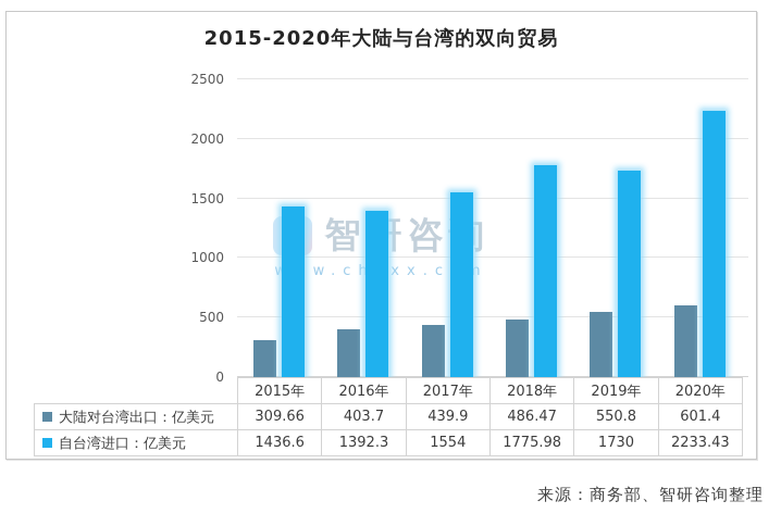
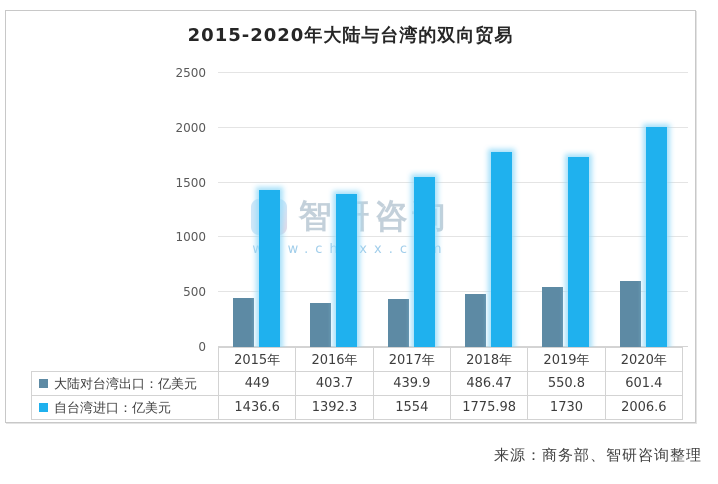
大陆对台湾出口：亿美元/2015年: 309.66 -> 449
自台湾进口：亿美元/2020年: 2233.43 -> 2006.6
